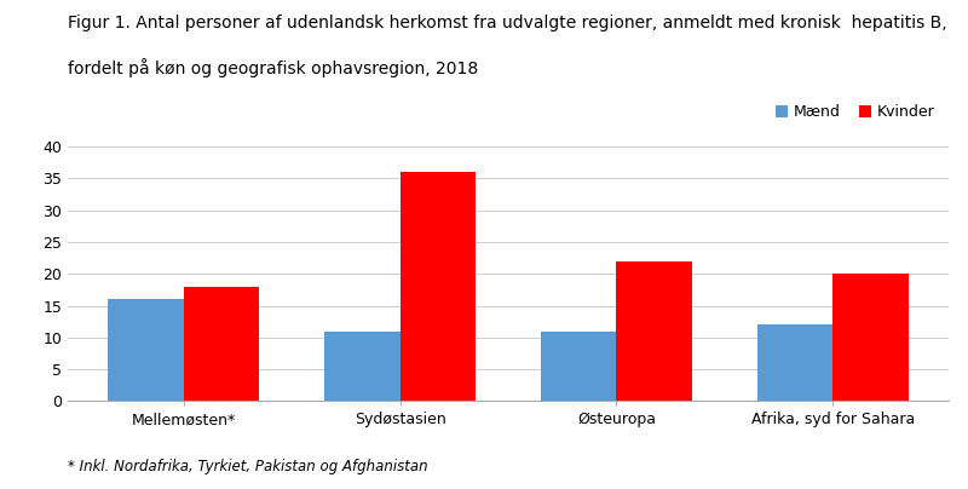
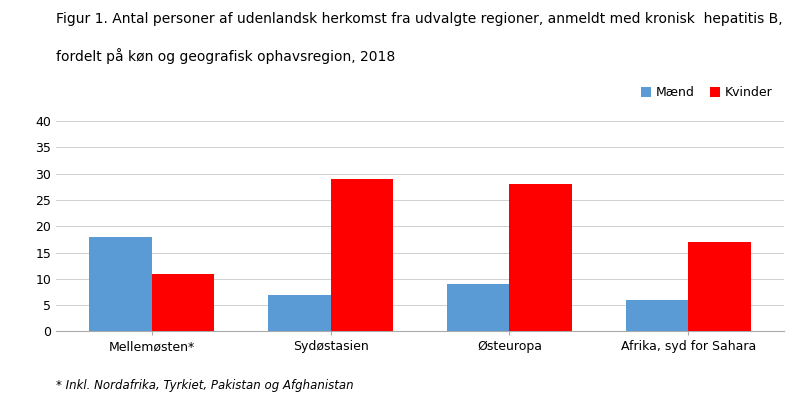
Mænd/Mellemøsten*: 16 -> 18
Kvinder/Mellemøsten*: 18 -> 11
Mænd/Sydøstasien: 11 -> 7
Kvinder/Sydøstasien: 36 -> 29
Mænd/Østeuropa: 11 -> 9
Kvinder/Østeuropa: 22 -> 28
Mænd/Afrika, syd for Sahara: 12 -> 6
Kvinder/Afrika, syd for Sahara: 20 -> 17
